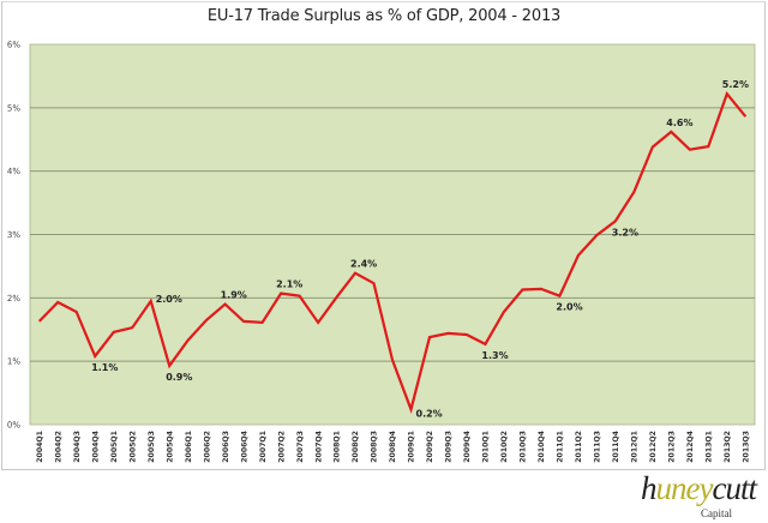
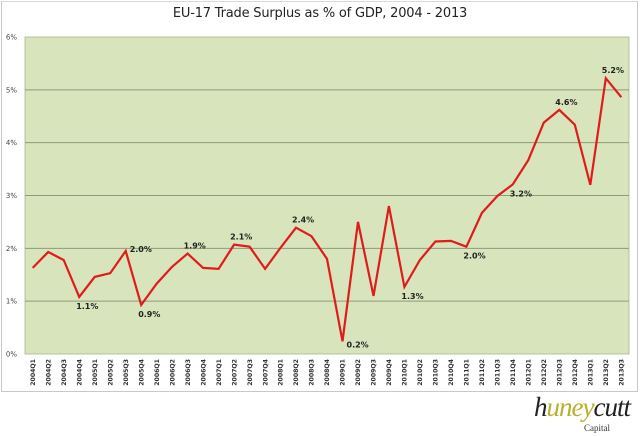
2008Q4: 1.0% -> 1.8%
2009Q2: 1.4% -> 2.5%
2009Q3: 1.4% -> 1.1%
2009Q4: 1.4% -> 2.8%
2013Q1: 4.4% -> 3.2%
